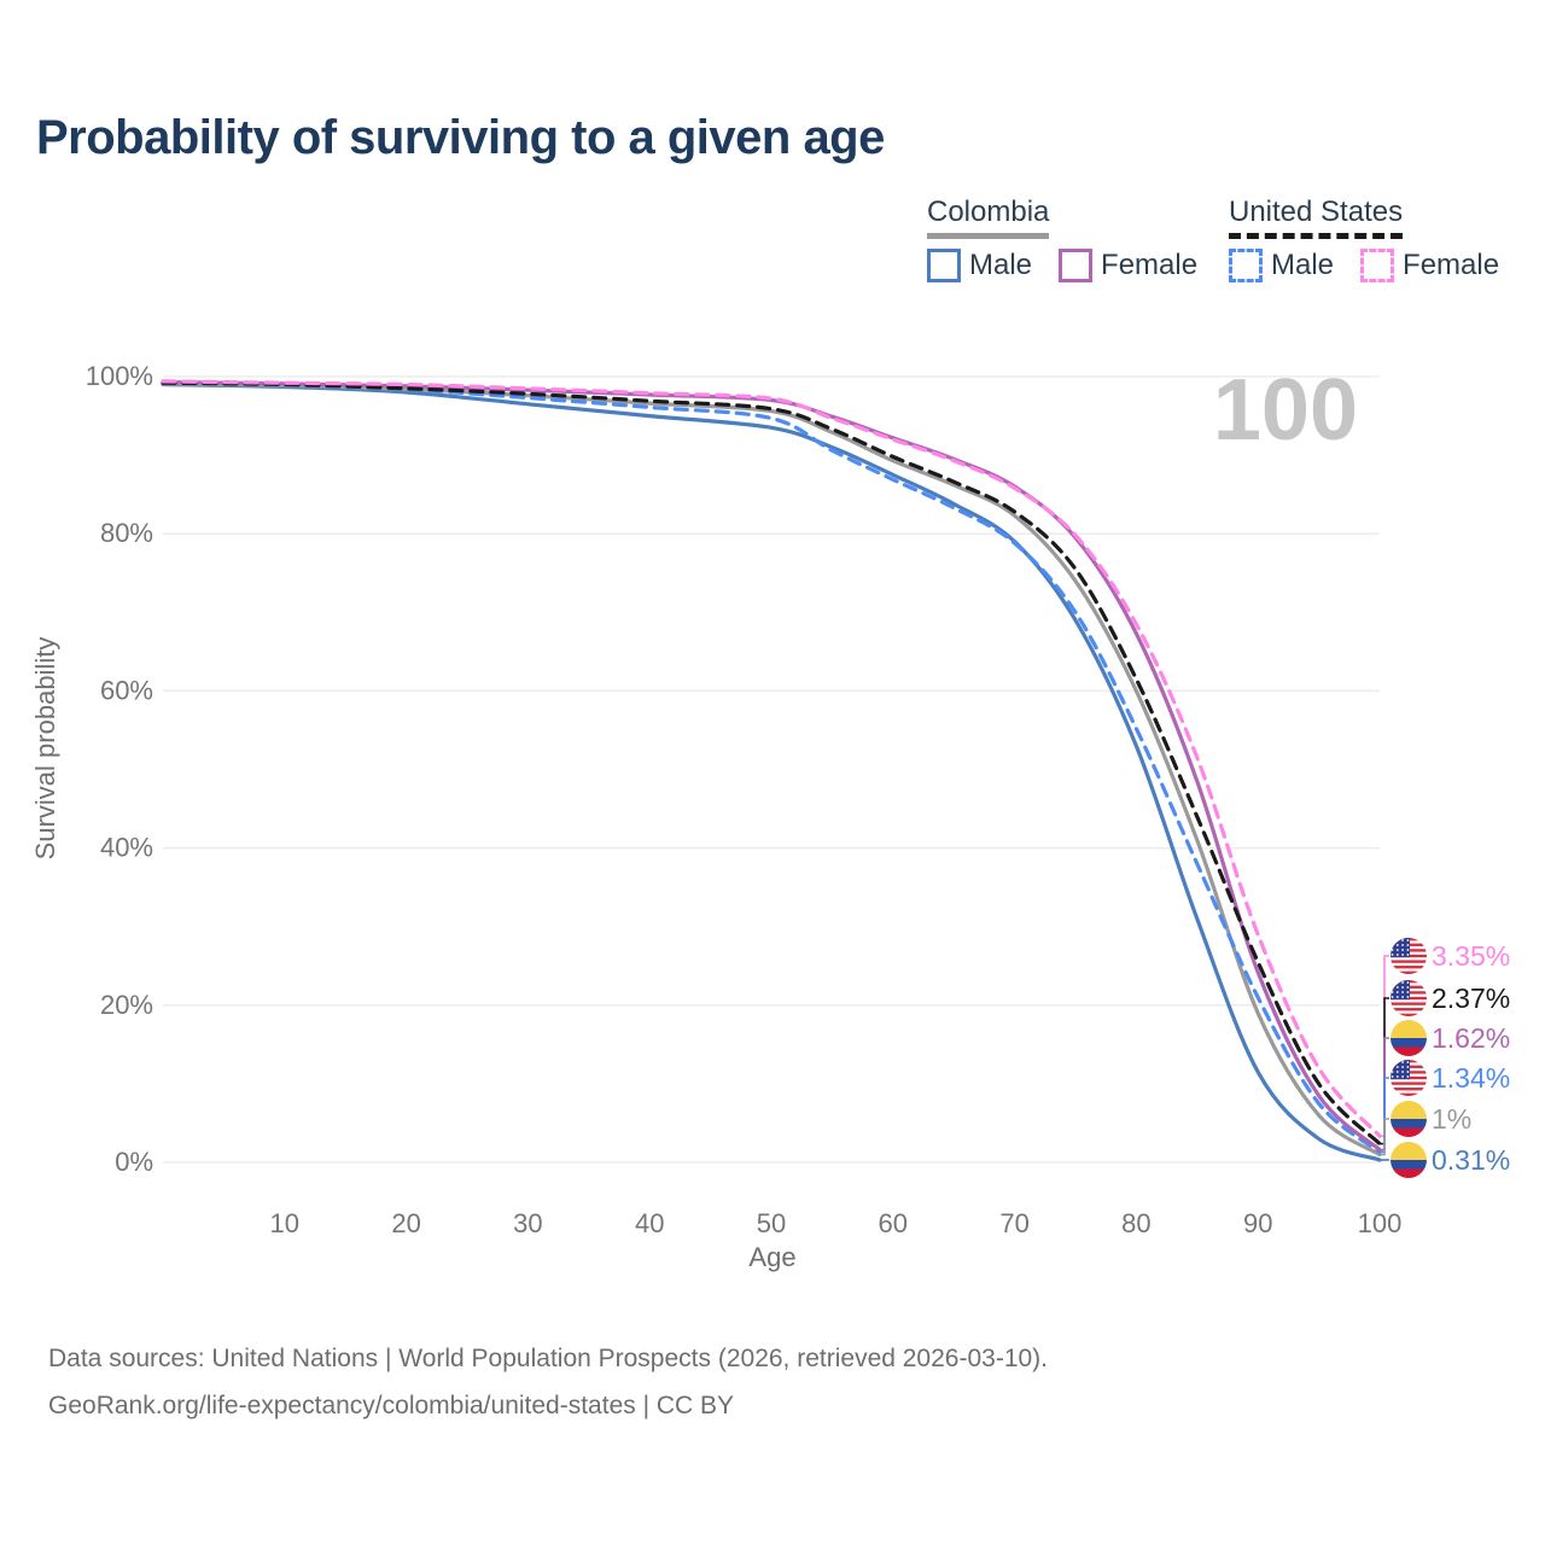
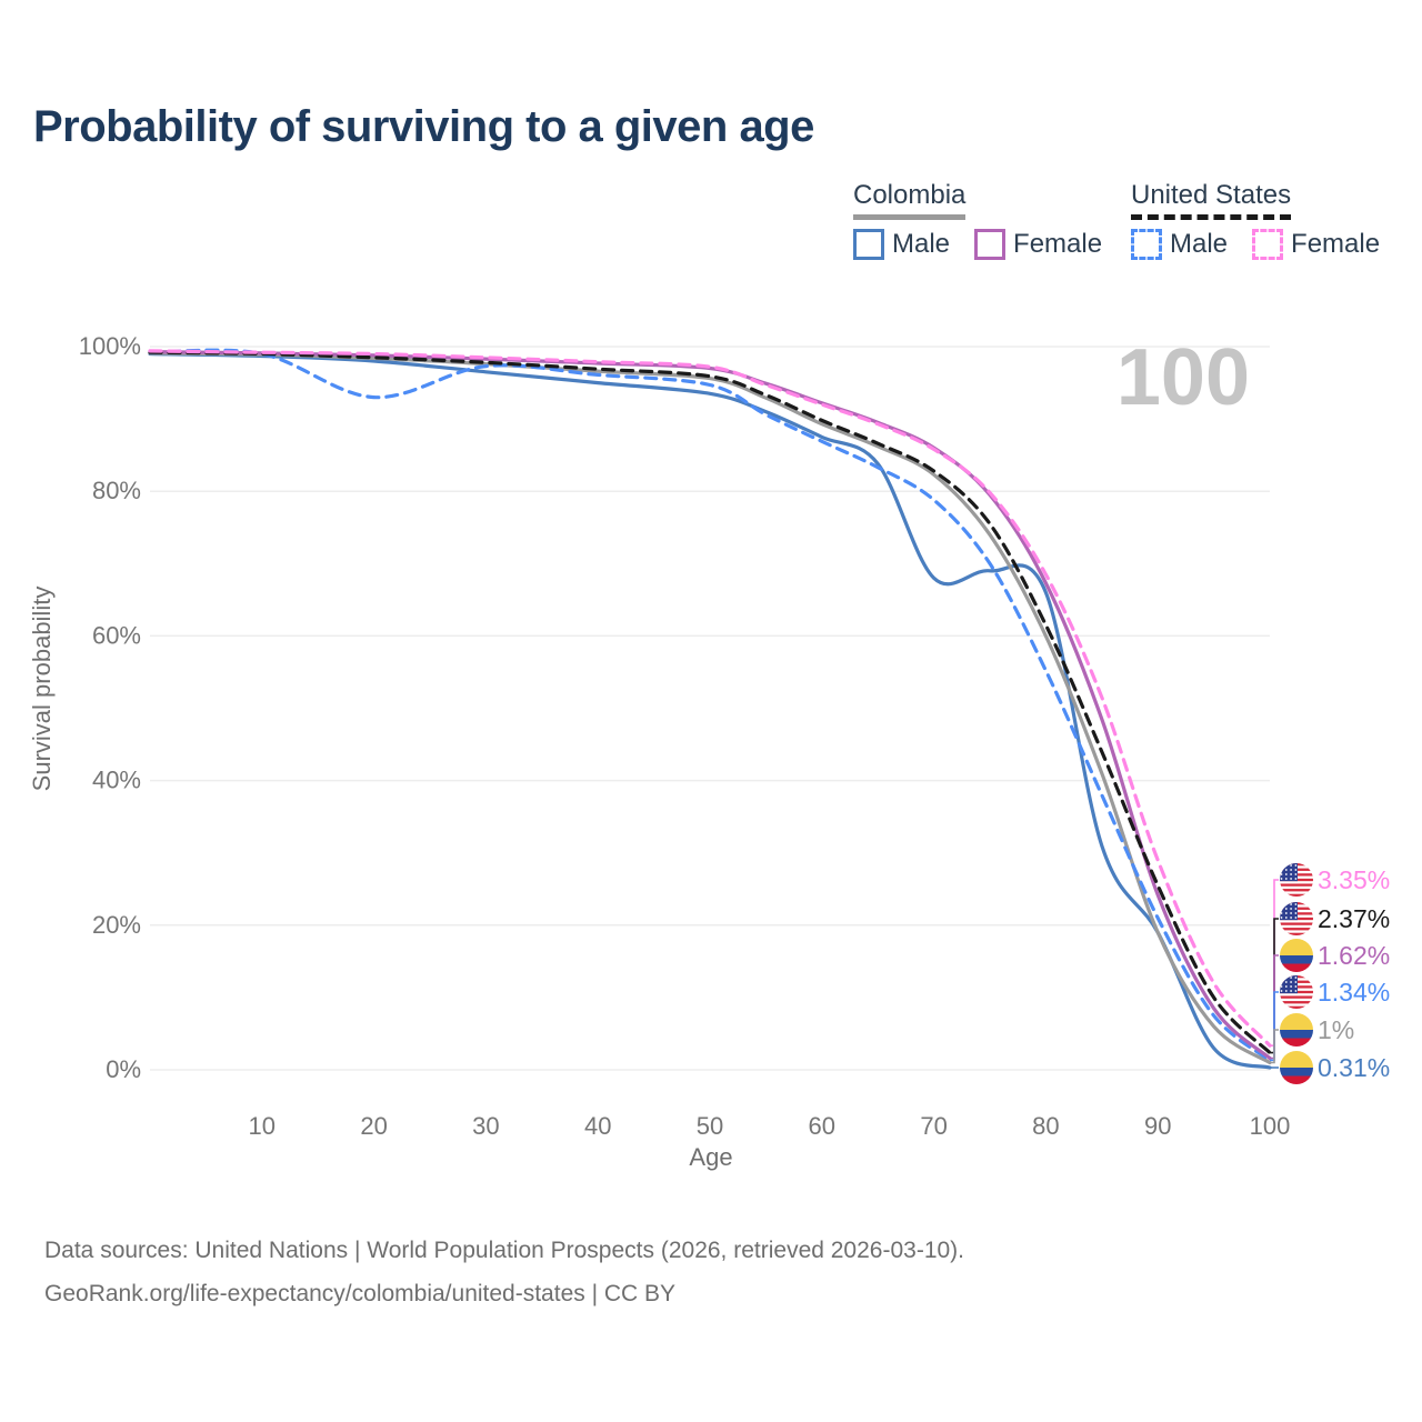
United States Male/20: 98% -> 93%
Colombia Male/70: 79% -> 68%
Colombia Male/80: 53% -> 66%
Colombia Male/90: 12% -> 19%
